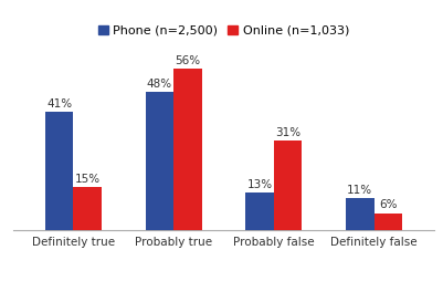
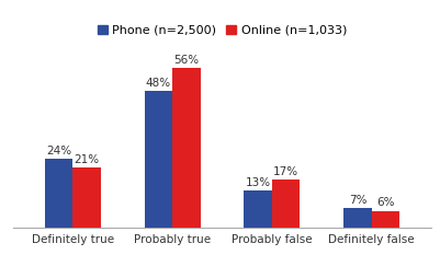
Phone (n=2,500)/Definitely true: 41% -> 24%
Online (n=1,033)/Definitely true: 15% -> 21%
Online (n=1,033)/Probably false: 31% -> 17%
Phone (n=2,500)/Definitely false: 11% -> 7%
